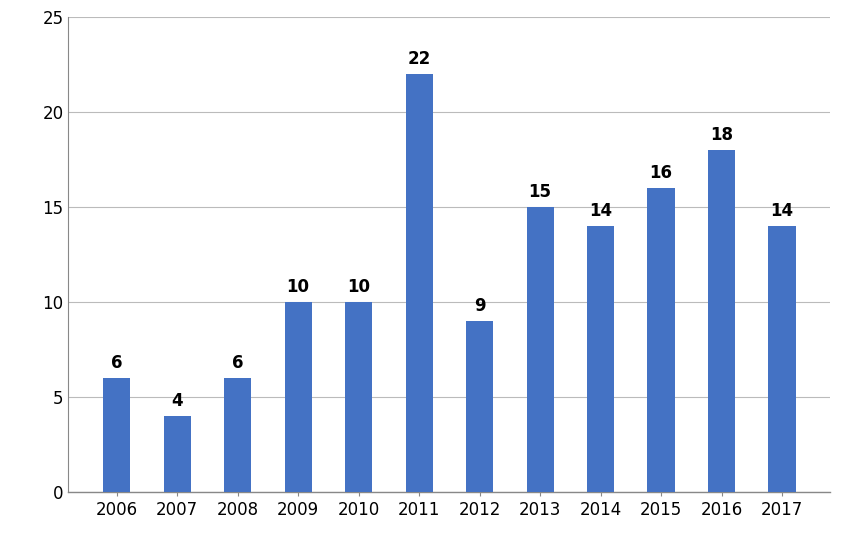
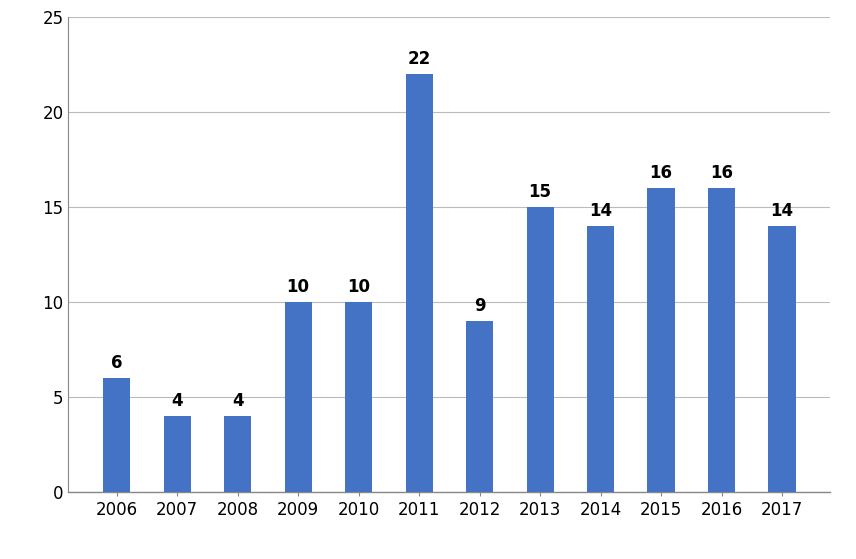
2008: 6 -> 4
2016: 18 -> 16
